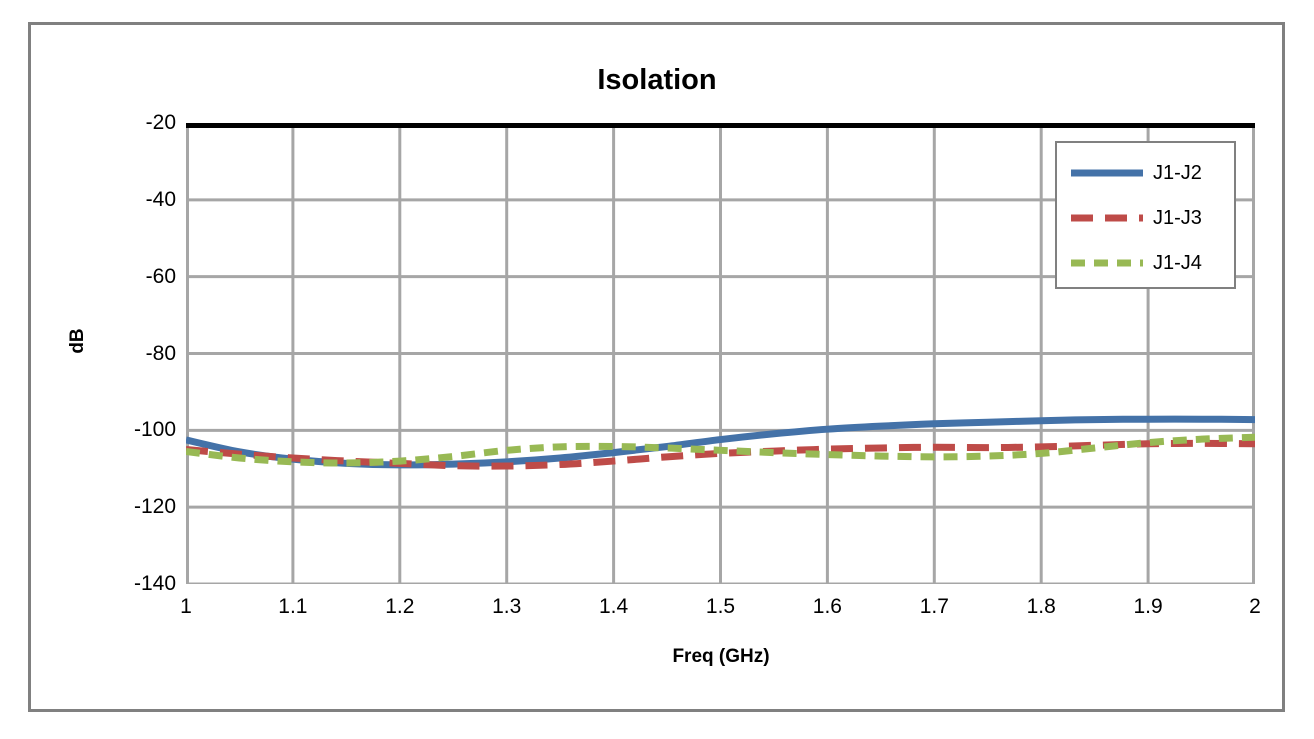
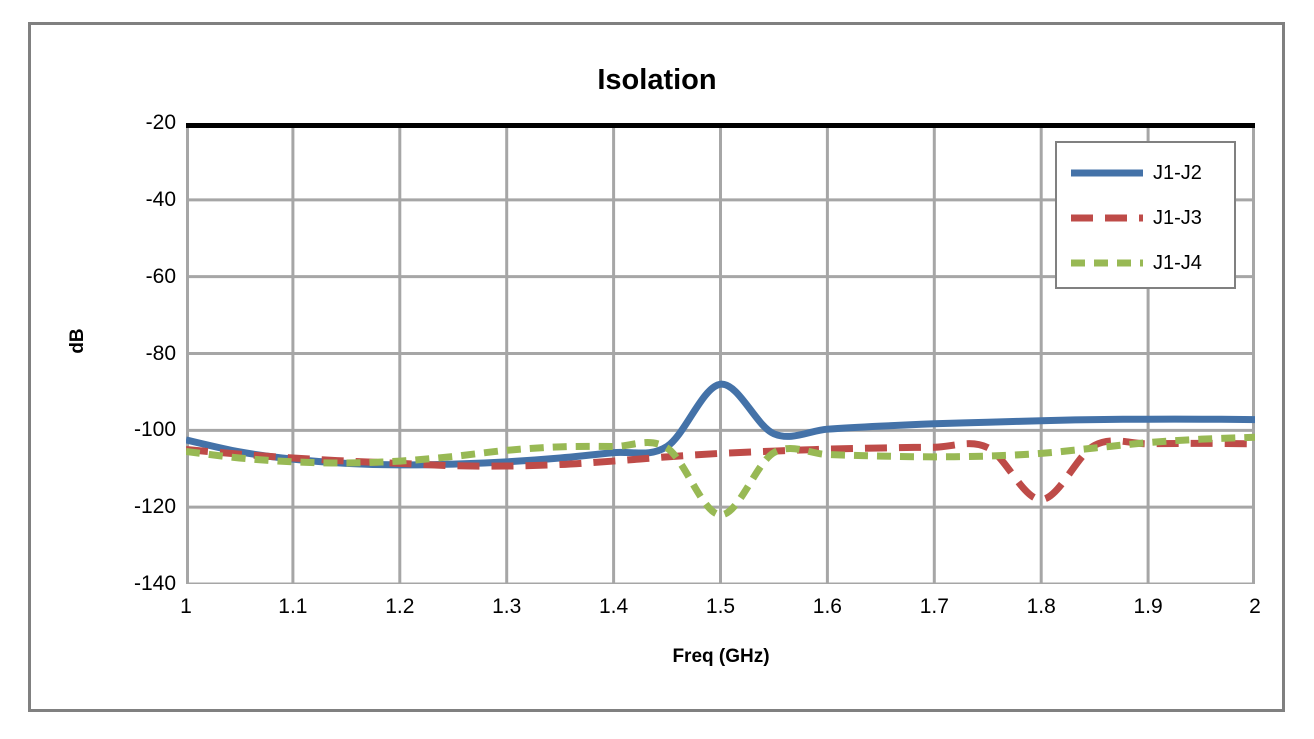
J1-J2/1.5: -102 -> -88
J1-J4/1.5: -105 -> -122
J1-J3/1.8: -104 -> -118
